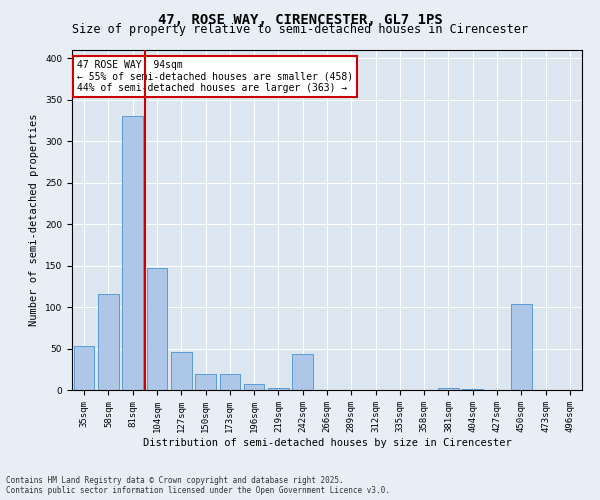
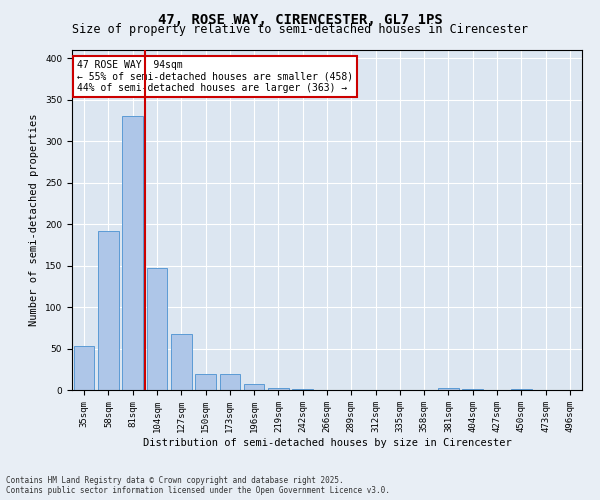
58sqm: 116 -> 192
127sqm: 46 -> 67
242sqm: 44 -> 1
450sqm: 104 -> 1
